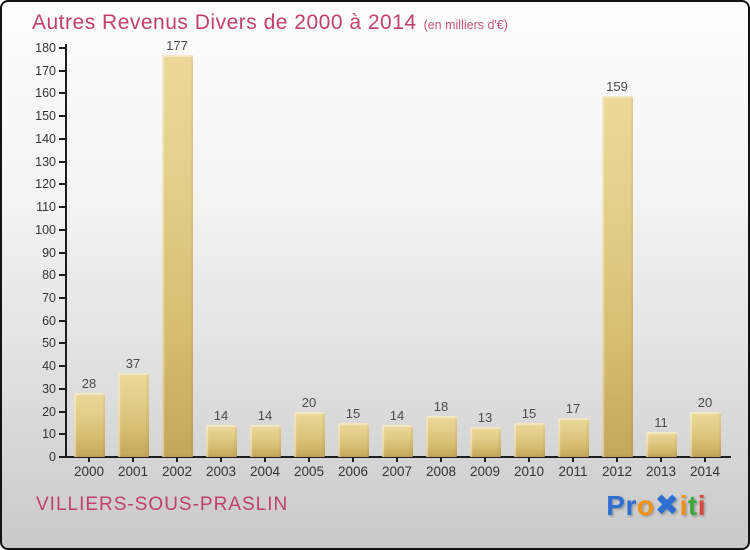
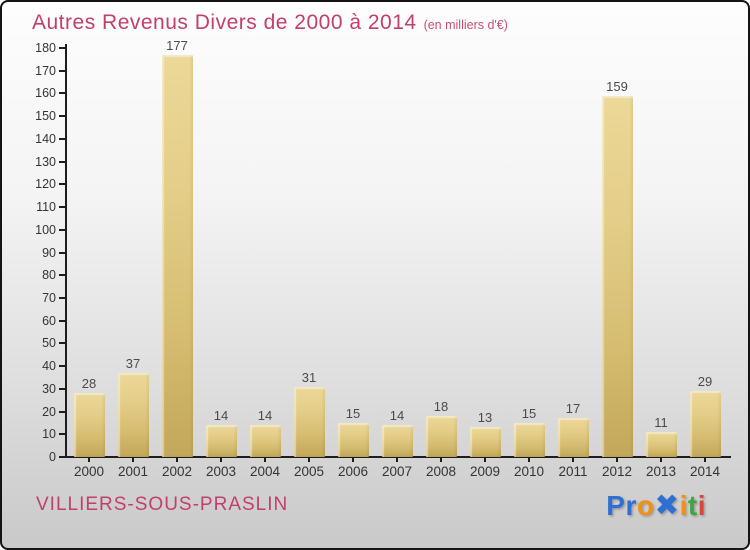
2005: 20 -> 31
2014: 20 -> 29
